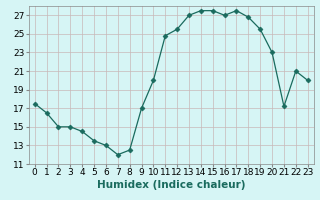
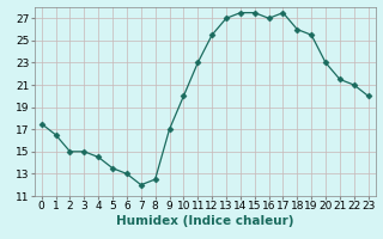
11: 24.8 -> 23.0
18: 26.8 -> 26.0
21: 17.2 -> 21.5
